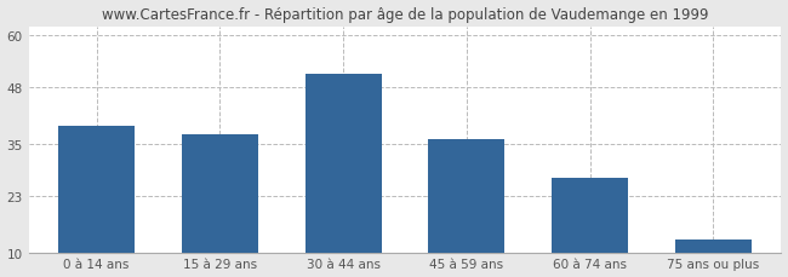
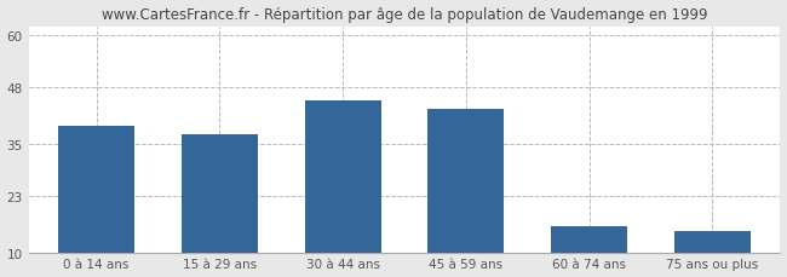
30 à 44 ans: 51 -> 45
45 à 59 ans: 36 -> 43
60 à 74 ans: 27 -> 16
75 ans ou plus: 13 -> 15
